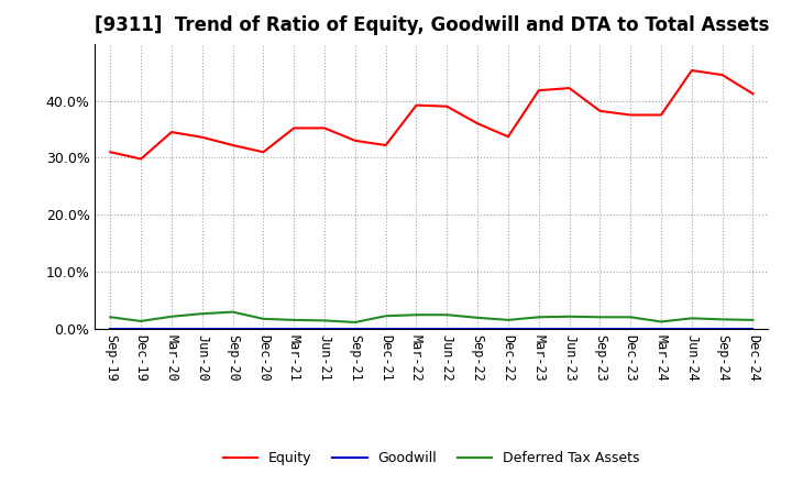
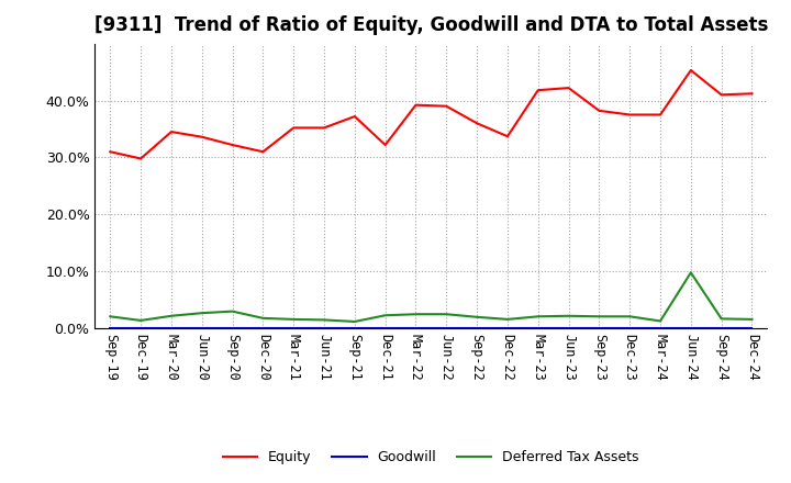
Equity/Sep-21: 33.0% -> 37.2%
Deferred Tax Assets/Jun-24: 1.9% -> 9.8%
Equity/Sep-24: 44.5% -> 41.0%
